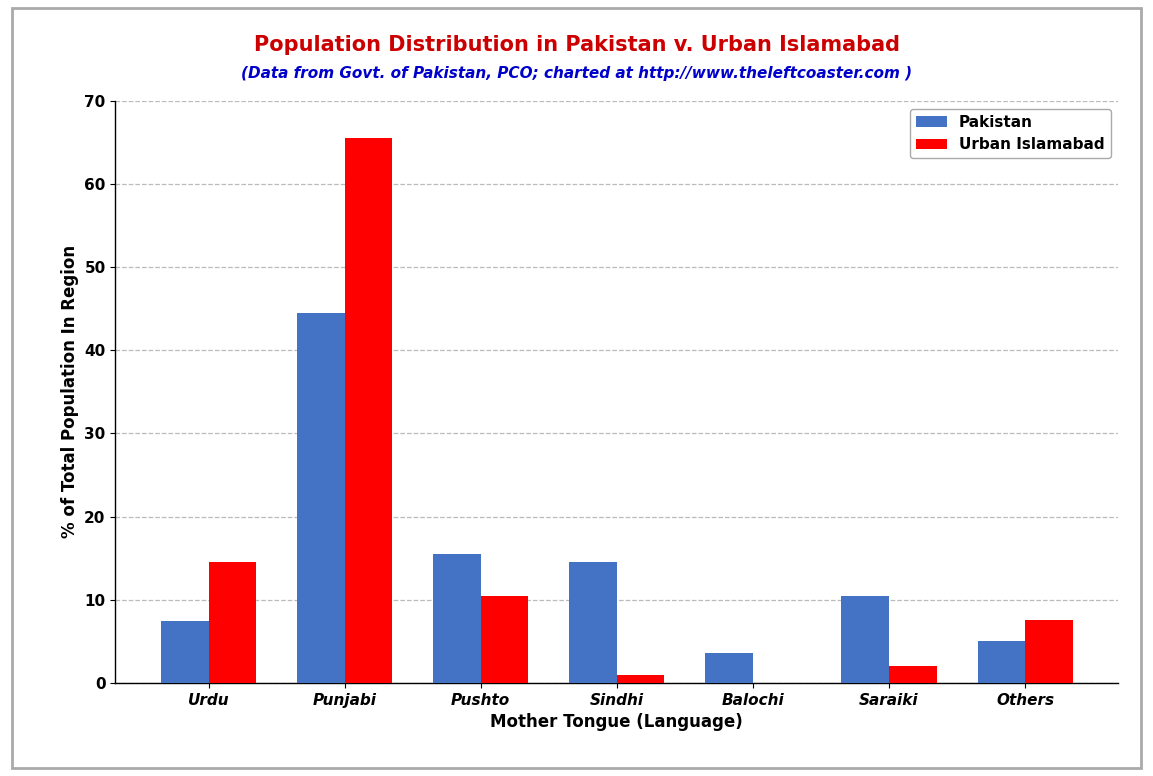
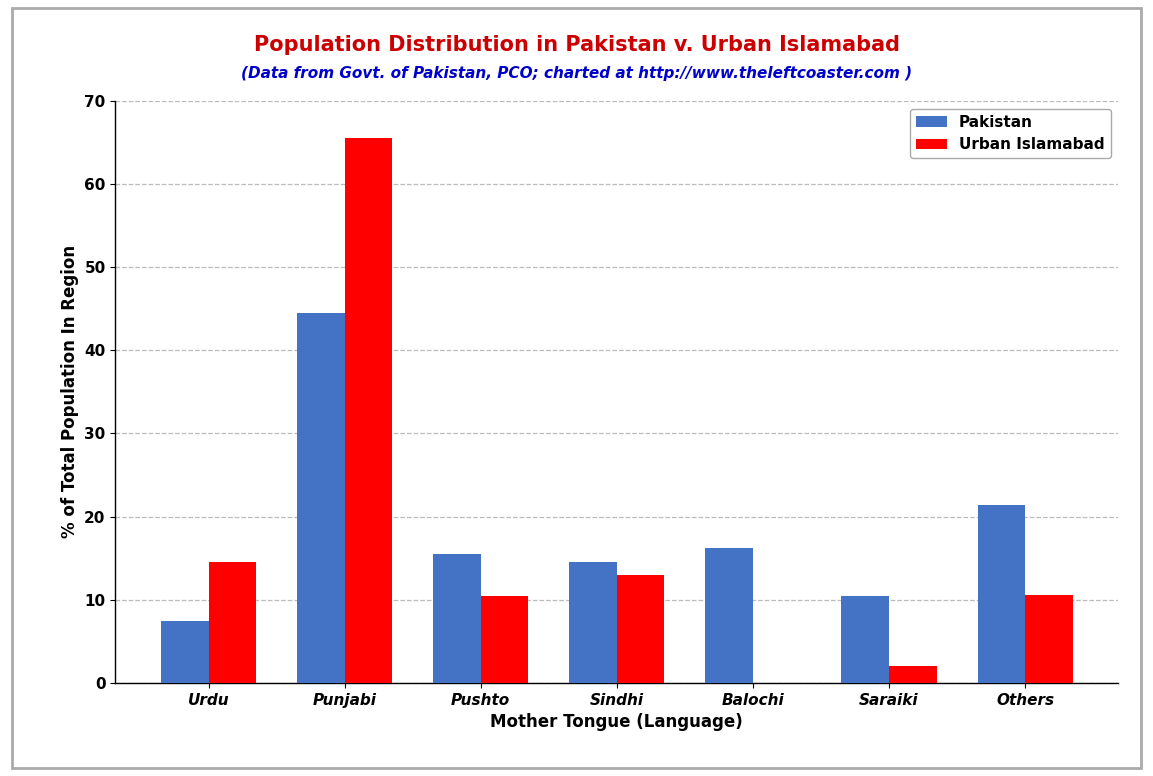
Urban Islamabad/Sindhi: 1.0 -> 13.0
Pakistan/Balochi: 3.6 -> 16.2
Pakistan/Others: 5.0 -> 21.4
Urban Islamabad/Others: 7.6 -> 10.6
